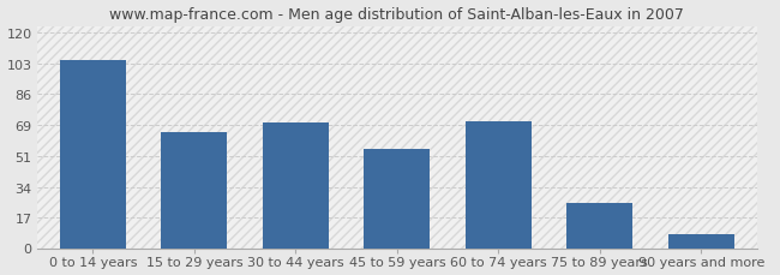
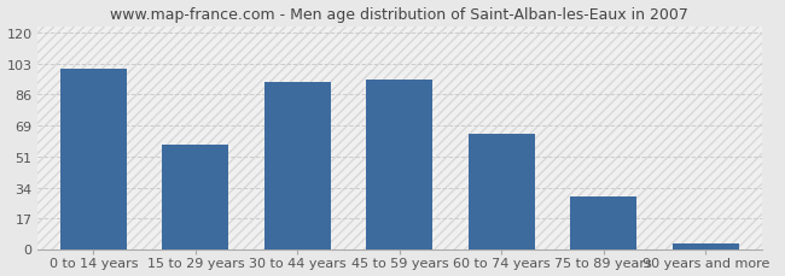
0 to 14 years: 105 -> 100
15 to 29 years: 65 -> 58
30 to 44 years: 70 -> 93
45 to 59 years: 55 -> 94
60 to 74 years: 71 -> 64
75 to 89 years: 25 -> 29
90 years and more: 8 -> 3
